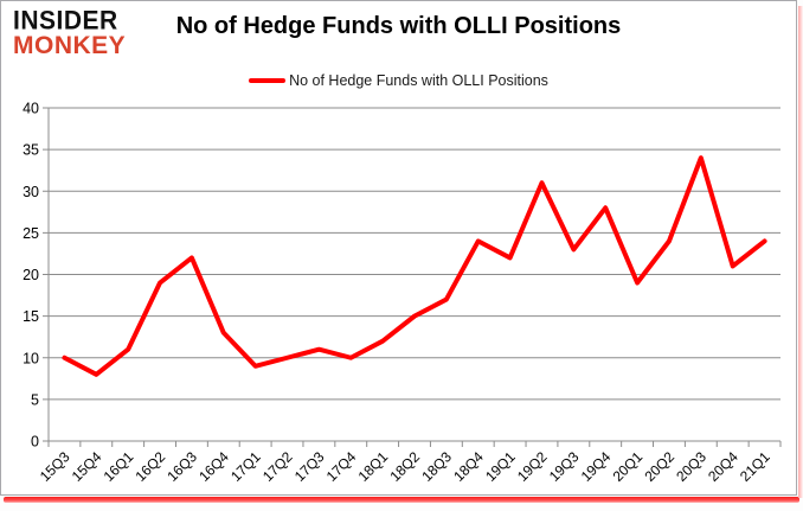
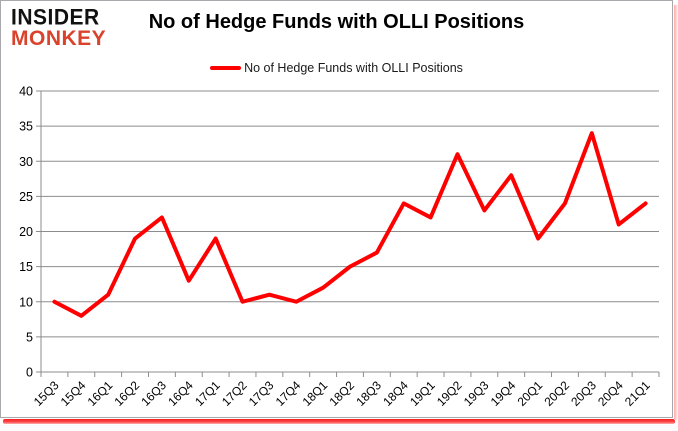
17Q1: 9 -> 19
